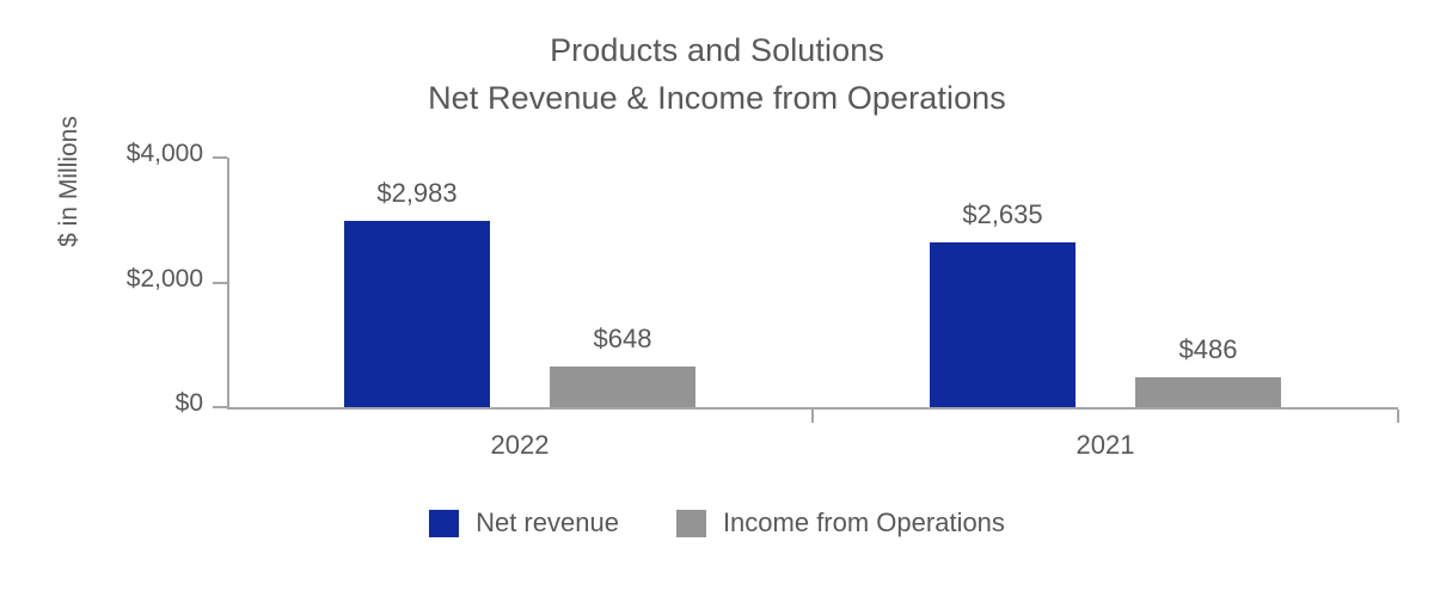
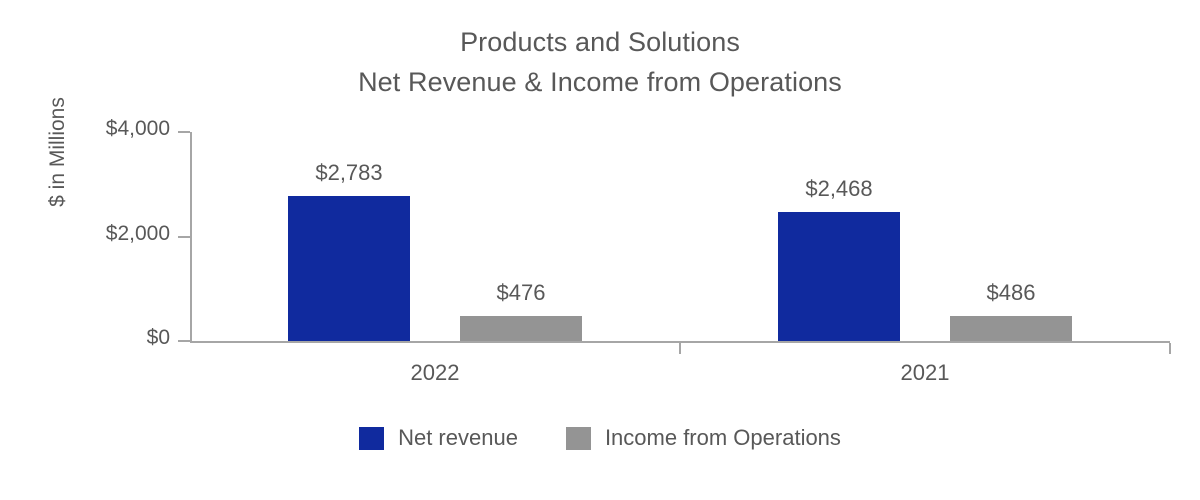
Net revenue/2022: $2,983 -> $2,783
Income from Operations/2022: $648 -> $476
Net revenue/2021: $2,635 -> $2,468
